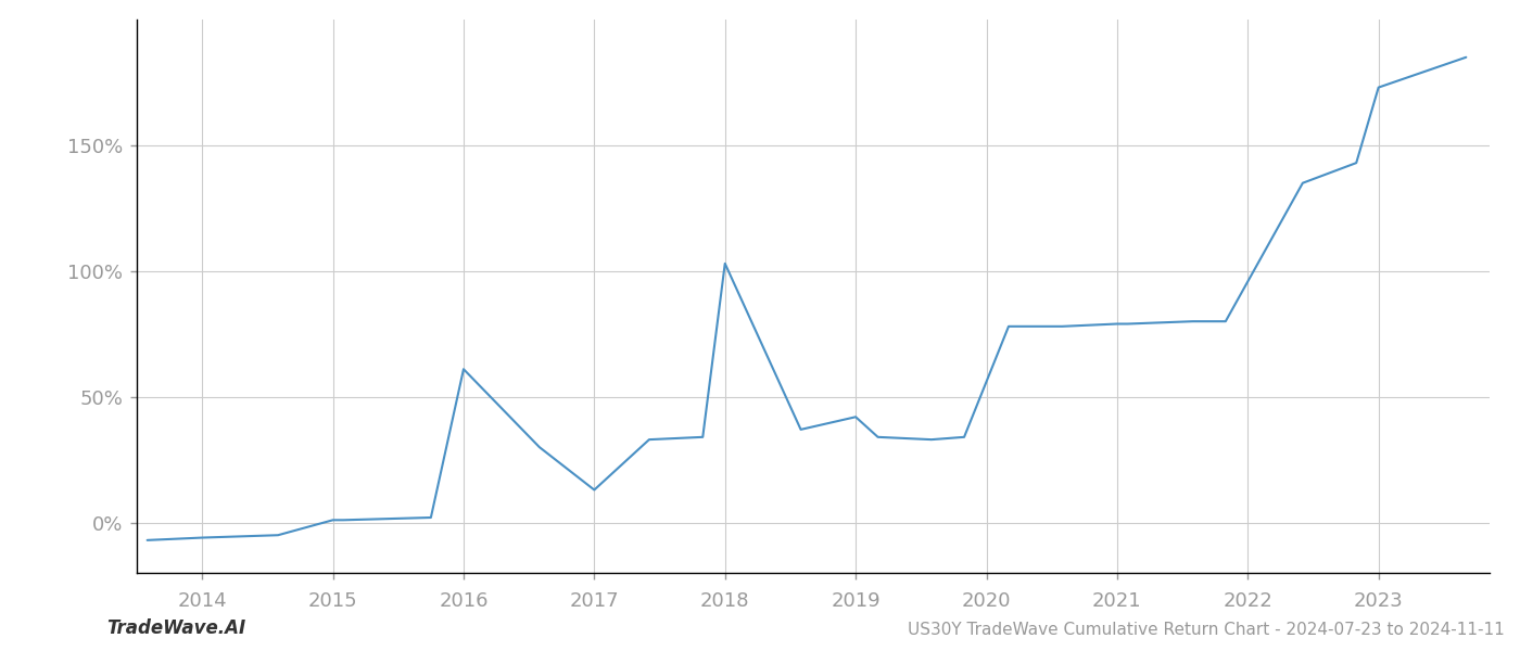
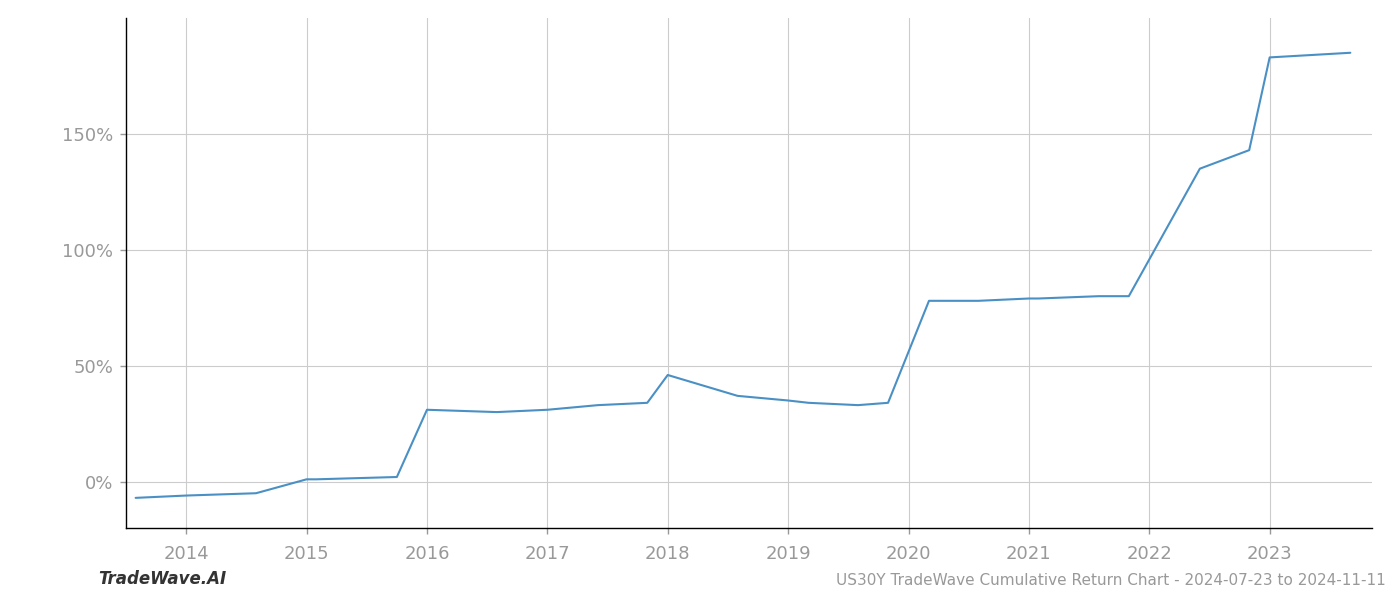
2016: 61% -> 31%
2017: 13% -> 31%
2018: 103% -> 46%
2019: 42% -> 35%
2023: 173% -> 183%
